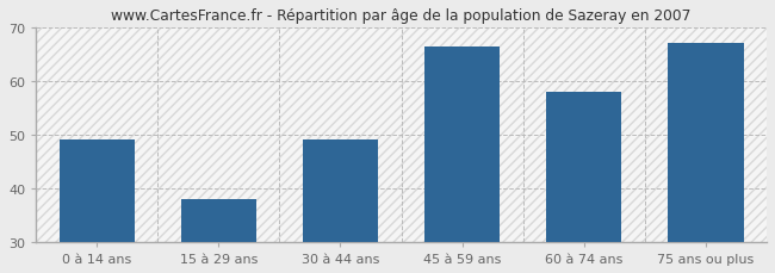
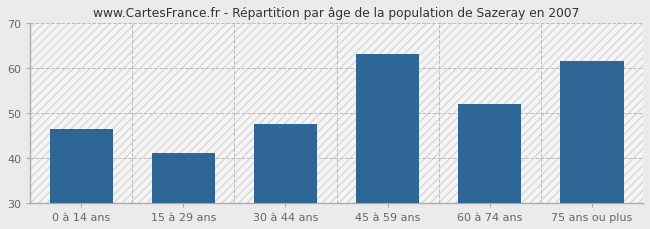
0 à 14 ans: 49.0 -> 46.5
15 à 29 ans: 38.0 -> 41.0
30 à 44 ans: 49.0 -> 47.5
45 à 59 ans: 66.5 -> 63.0
60 à 74 ans: 58.0 -> 52.0
75 ans ou plus: 67.0 -> 61.5
